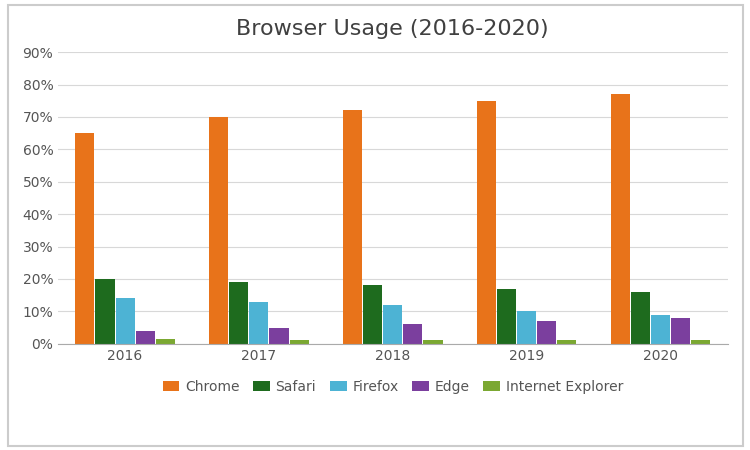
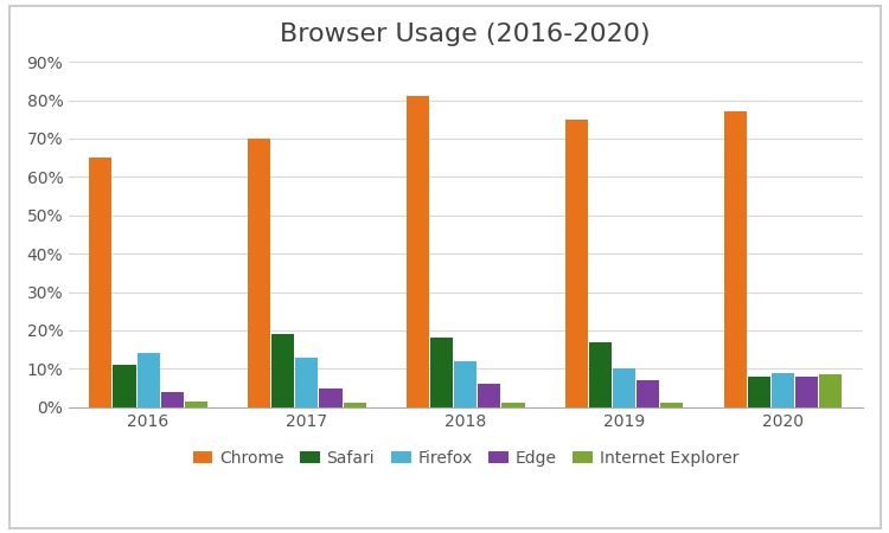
Safari/2016: 20% -> 11%
Chrome/2018: 72% -> 81%
Safari/2020: 16% -> 8%
Internet Explorer/2020: 1.0% -> 8.5%
